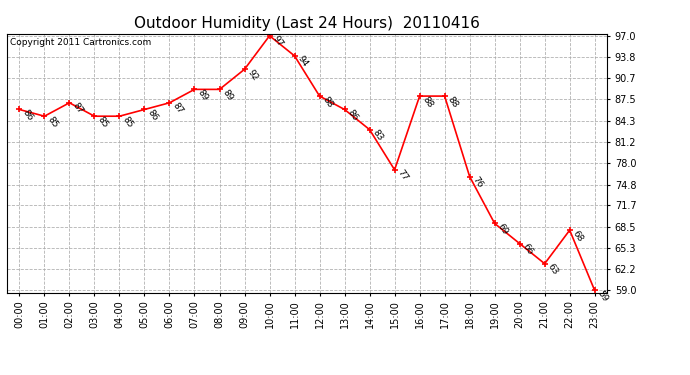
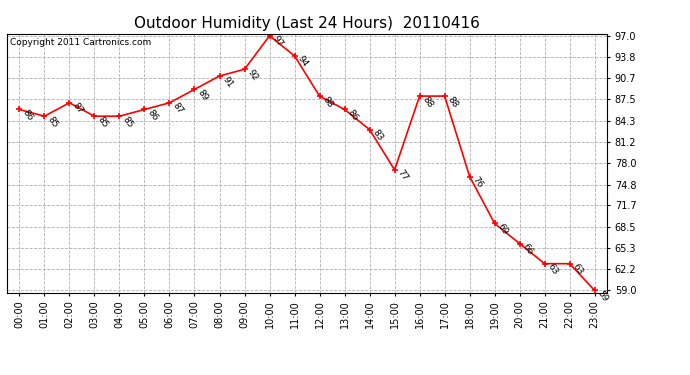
08:00: 89 -> 91
22:00: 68 -> 63
